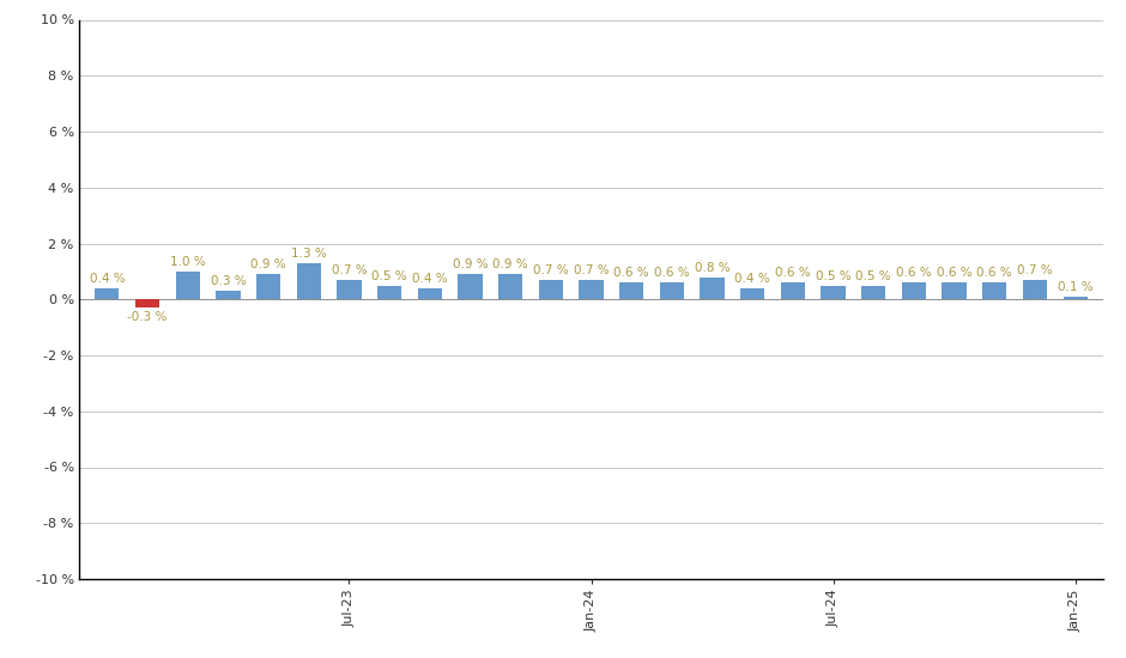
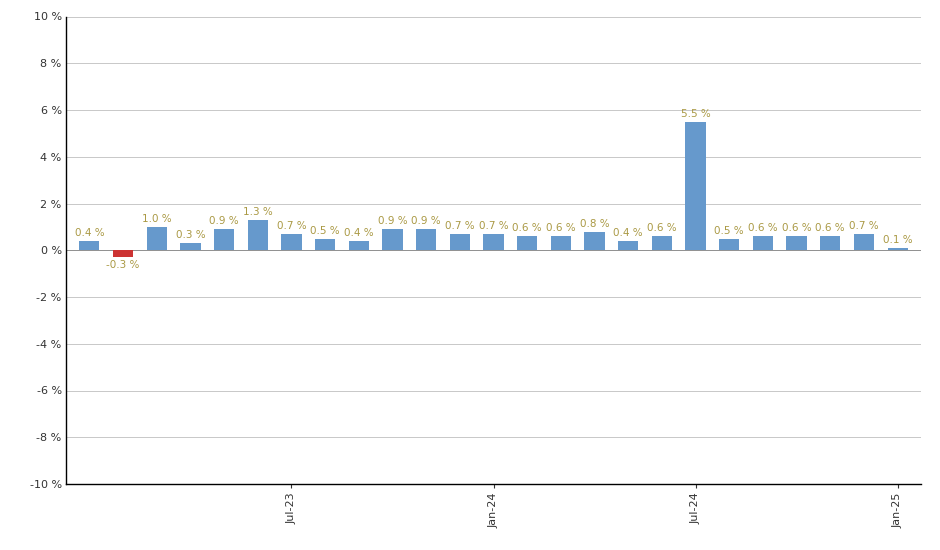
Jul-24: 0.5 -> 5.5
